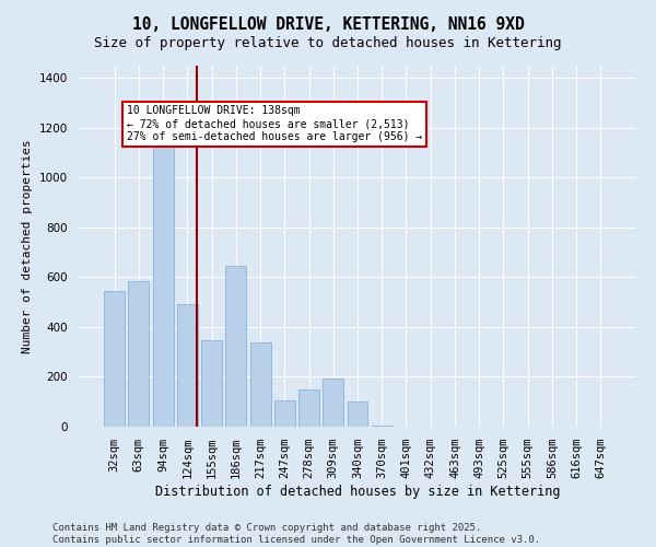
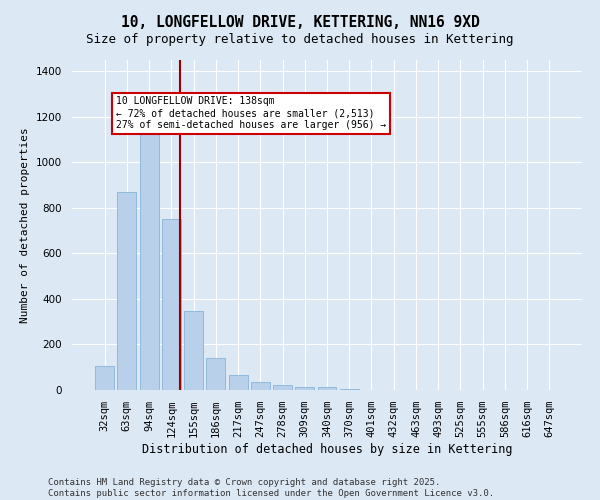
32sqm: 545 -> 107
63sqm: 585 -> 868
124sqm: 490 -> 750
186sqm: 645 -> 140
217sqm: 340 -> 65
247sqm: 105 -> 35
278sqm: 150 -> 22
309sqm: 195 -> 15
340sqm: 100 -> 12
